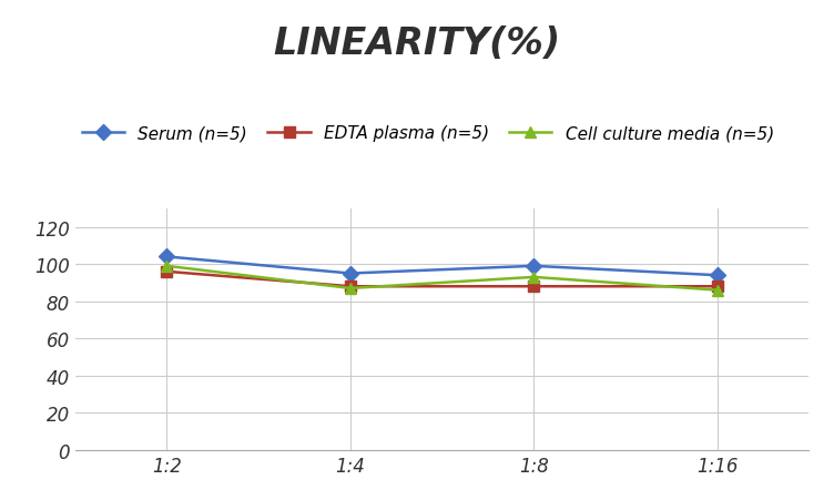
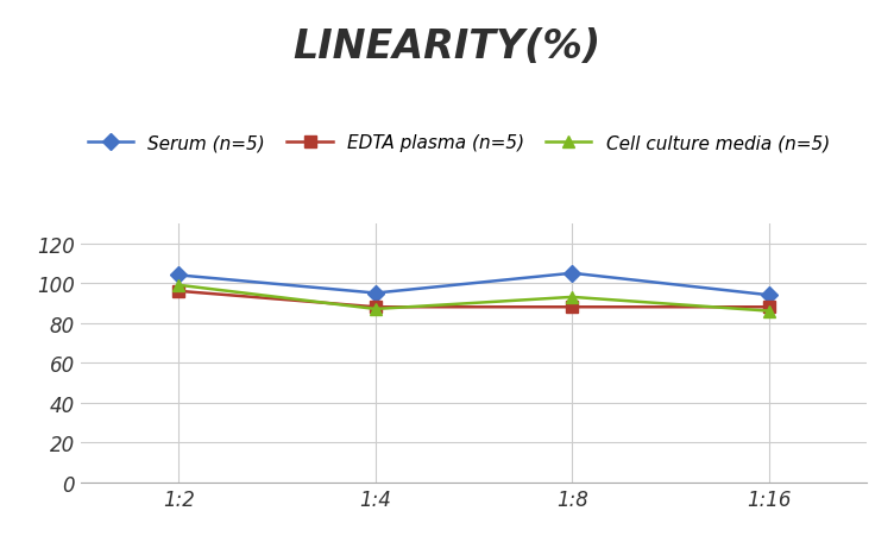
Serum (n=5)/1:8: 99 -> 105
